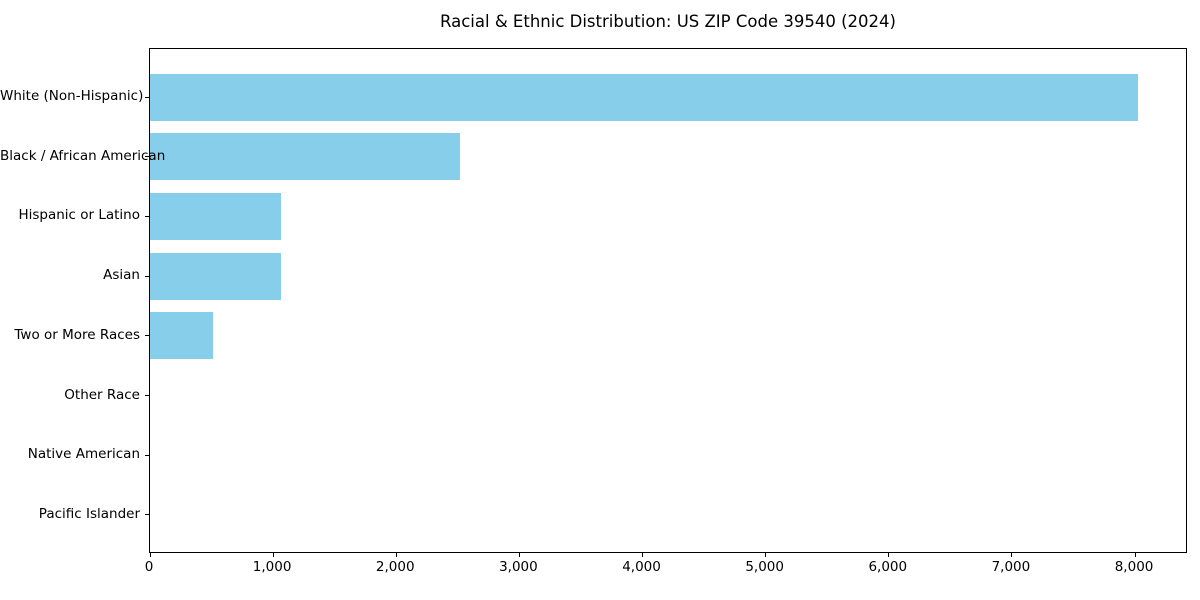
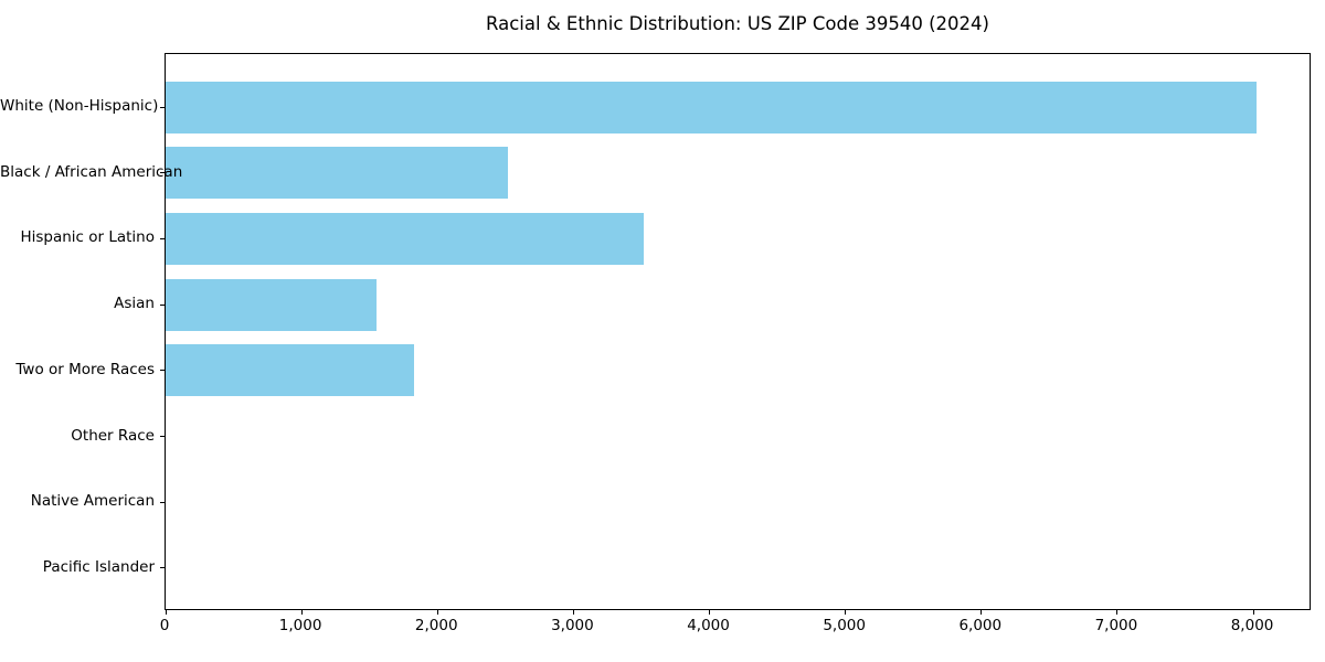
Hispanic or Latino: 1060 -> 3520
Asian: 1060 -> 1550
Two or More Races: 510 -> 1830
